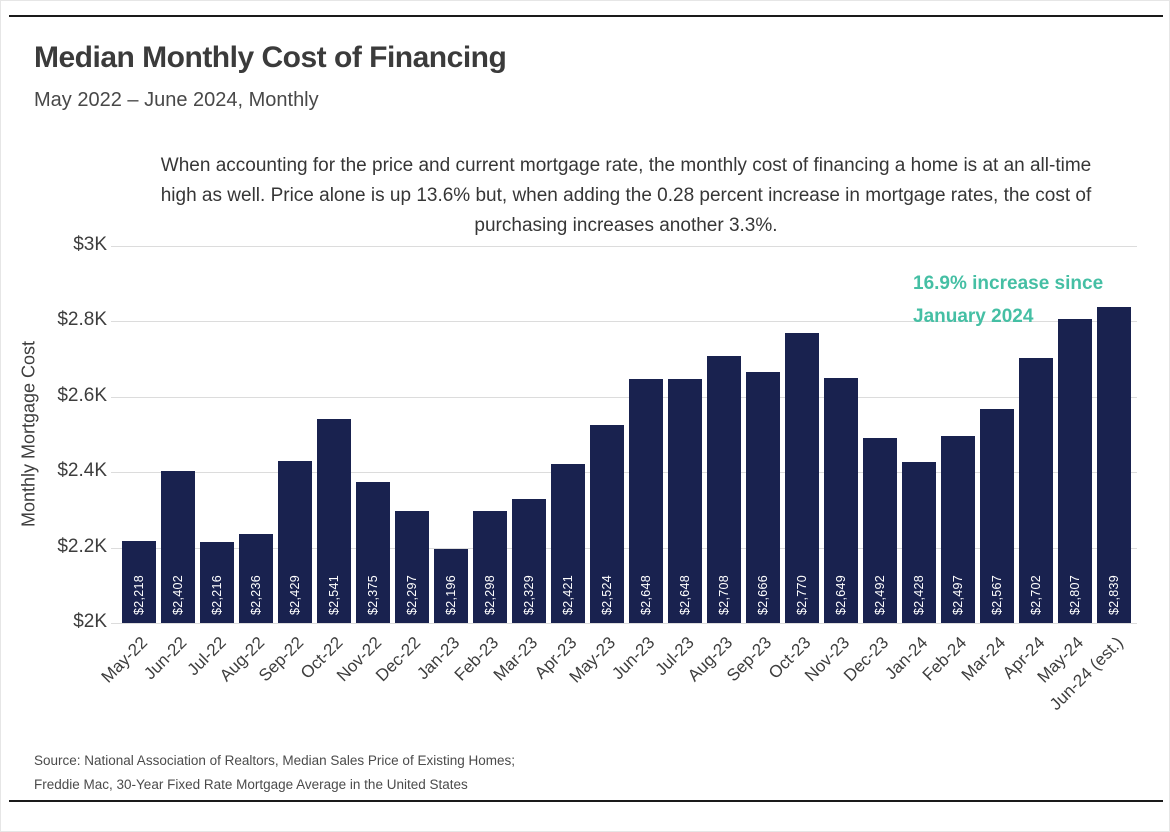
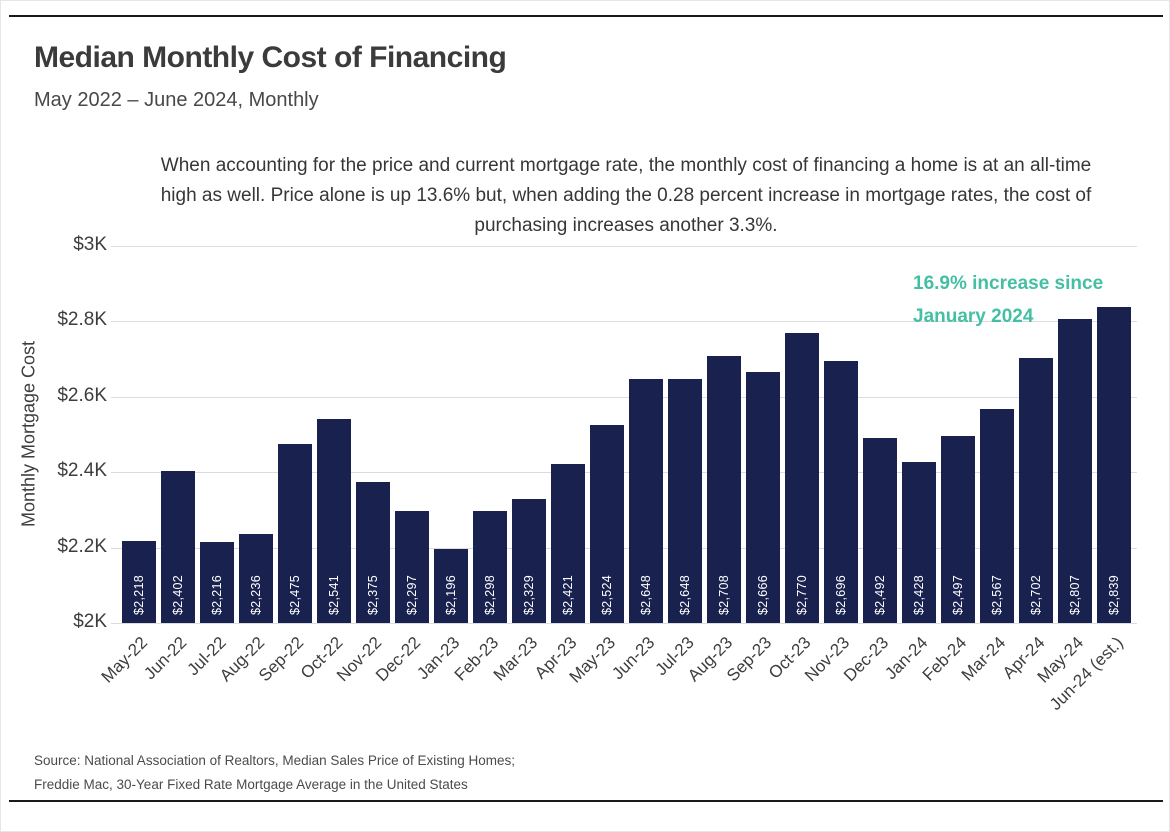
Sep-22: $2,429 -> $2,475
Nov-23: $2,649 -> $2,696
